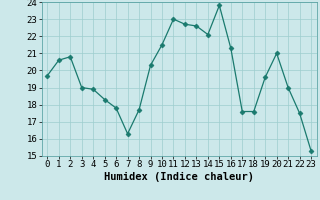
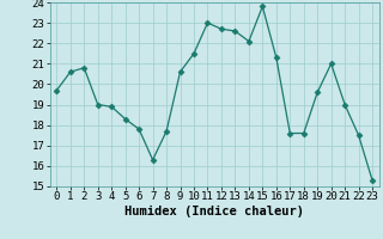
9: 20.3 -> 20.6
